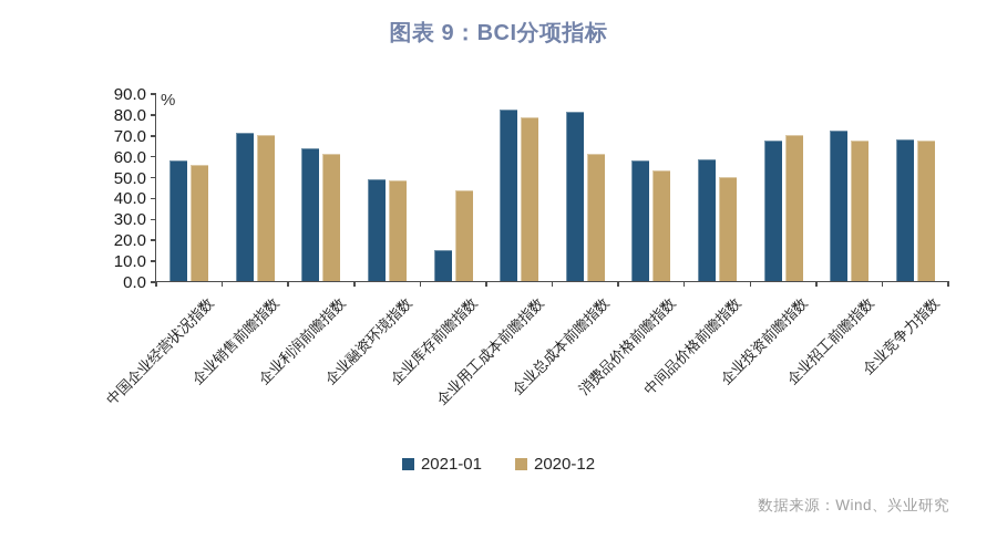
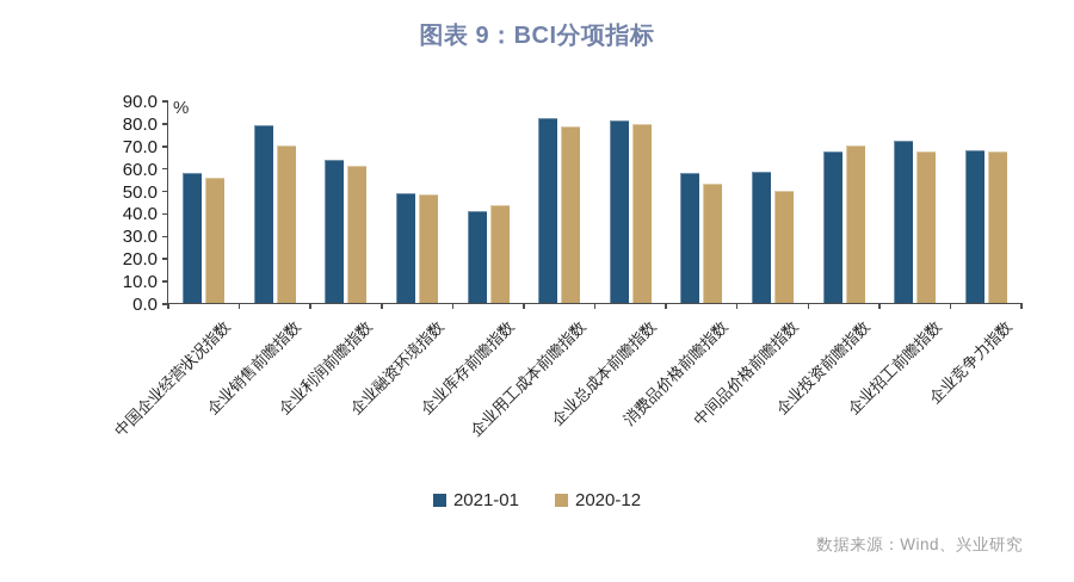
2021-01/企业销售前瞻指数: 71 -> 79
2021-01/企业库存前瞻指数: 15 -> 41
2020-12/企业总成本前瞻指数: 61 -> 80
